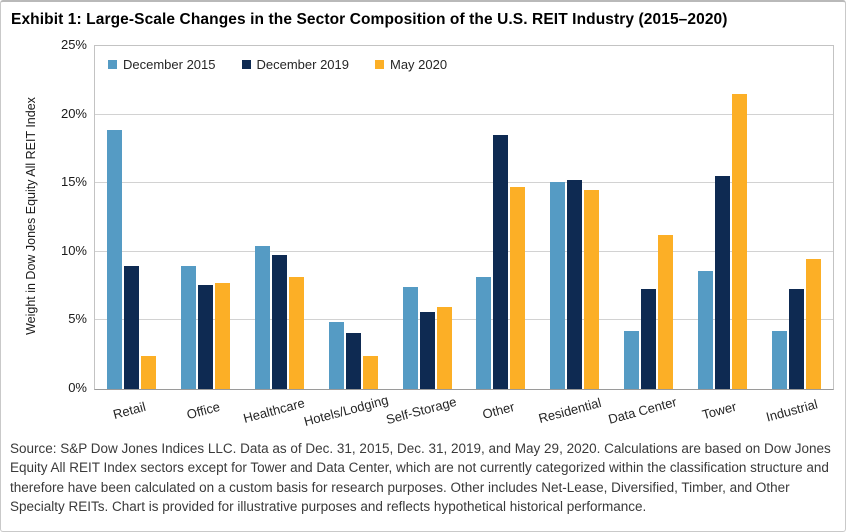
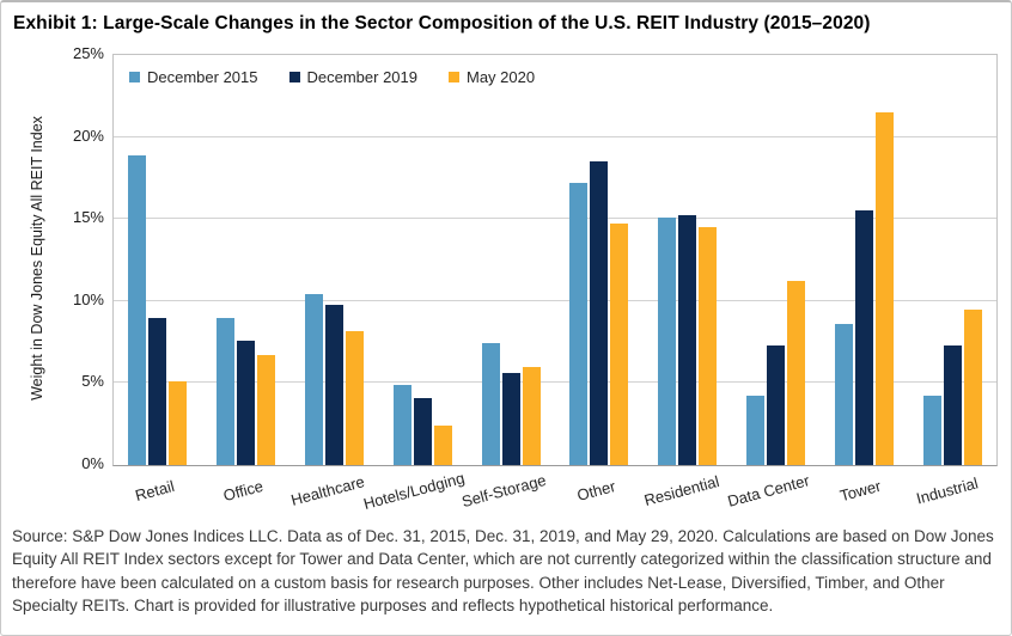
May 2020/Retail: 2.4% -> 5.1%
May 2020/Office: 7.7% -> 6.7%
December 2015/Other: 8.2% -> 17.2%
